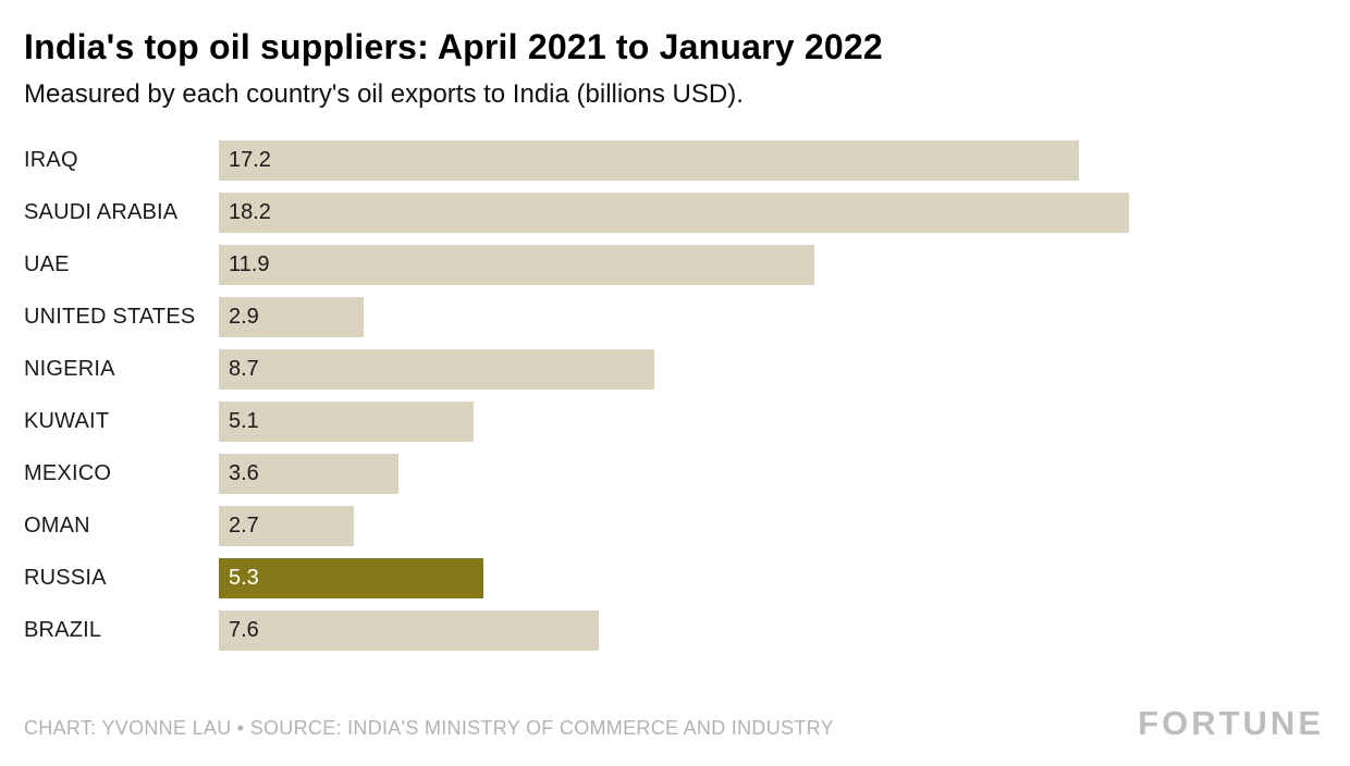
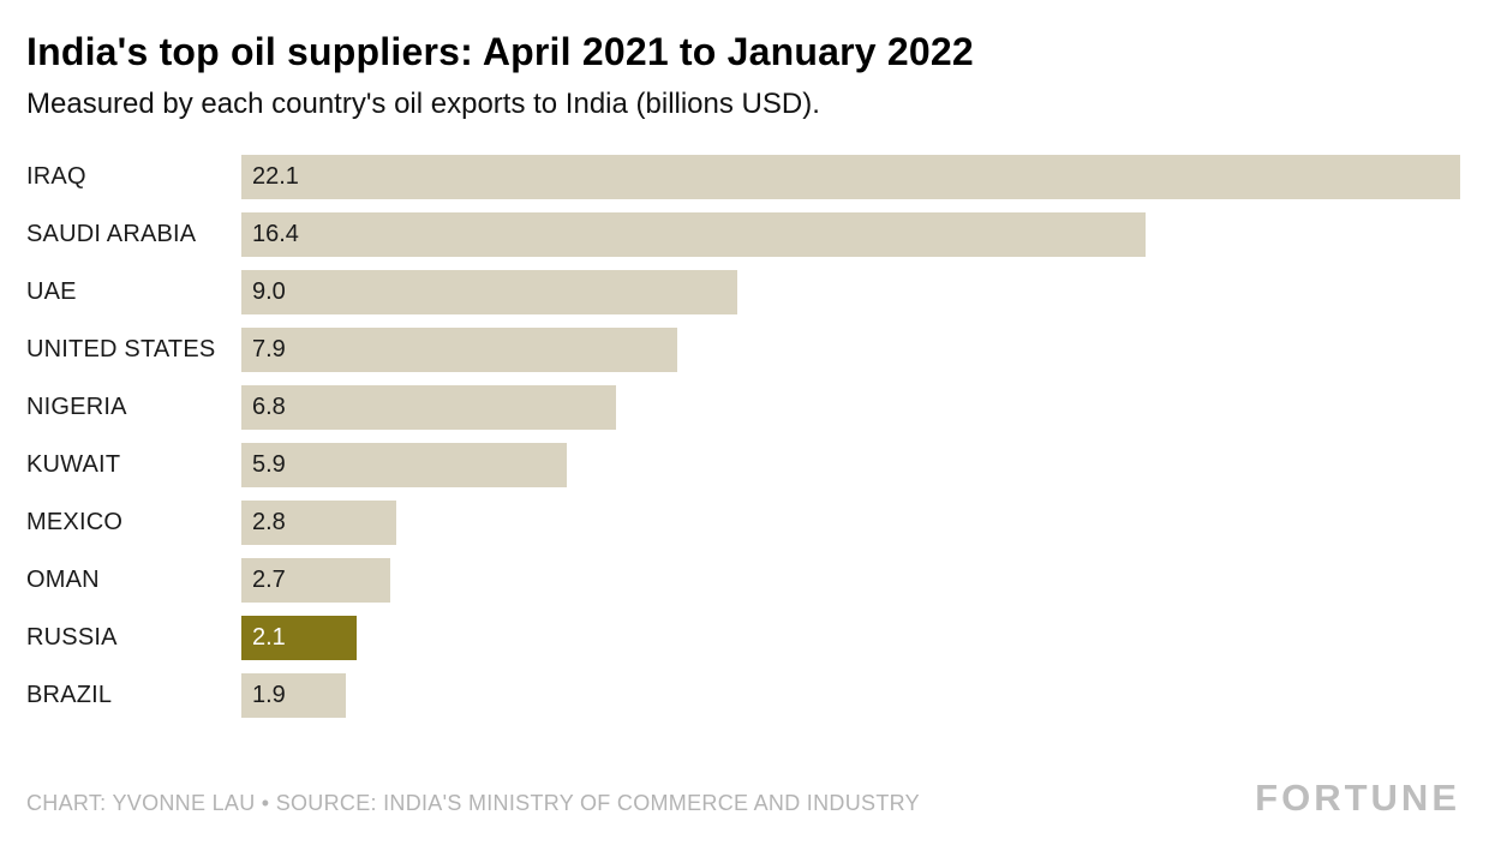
IRAQ: 17.2 -> 22.1
SAUDI ARABIA: 18.2 -> 16.4
UAE: 11.9 -> 9.0
UNITED STATES: 2.9 -> 7.9
NIGERIA: 8.7 -> 6.8
KUWAIT: 5.1 -> 5.9
MEXICO: 3.6 -> 2.8
RUSSIA: 5.3 -> 2.1
BRAZIL: 7.6 -> 1.9
